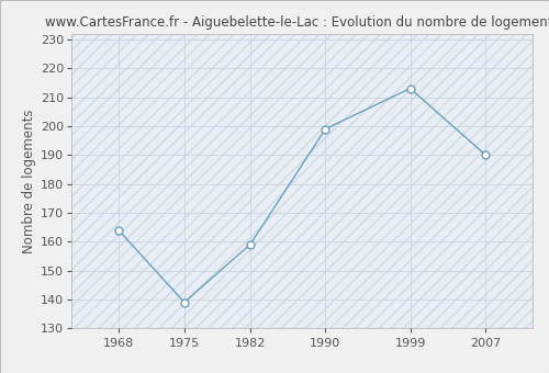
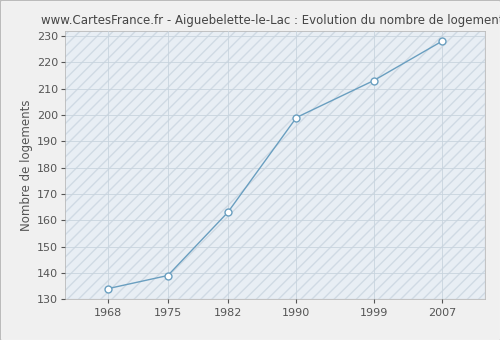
1968: 164 -> 134
1982: 159 -> 163
2007: 190 -> 228
